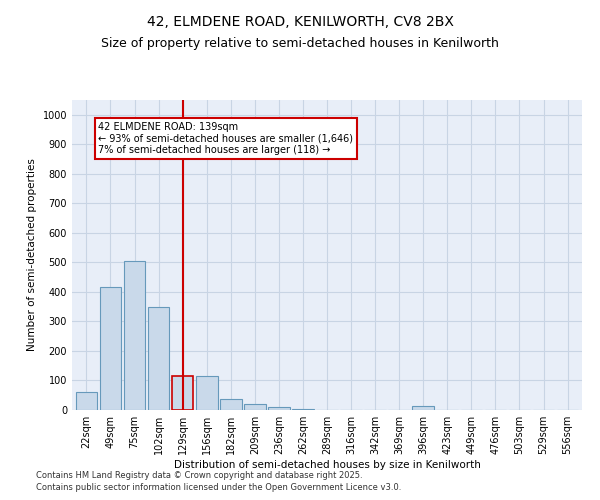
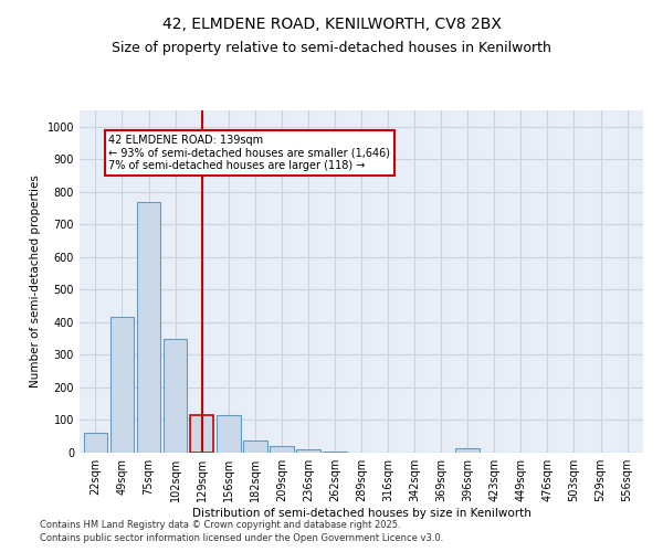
75sqm: 505 -> 770
